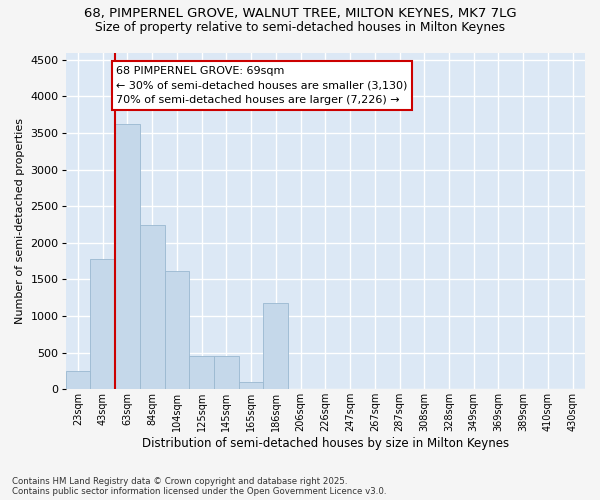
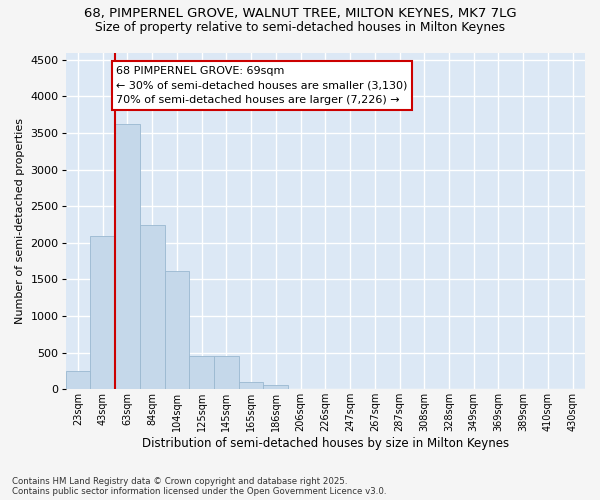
43sqm: 1780 -> 2100
186sqm: 1180 -> 60
